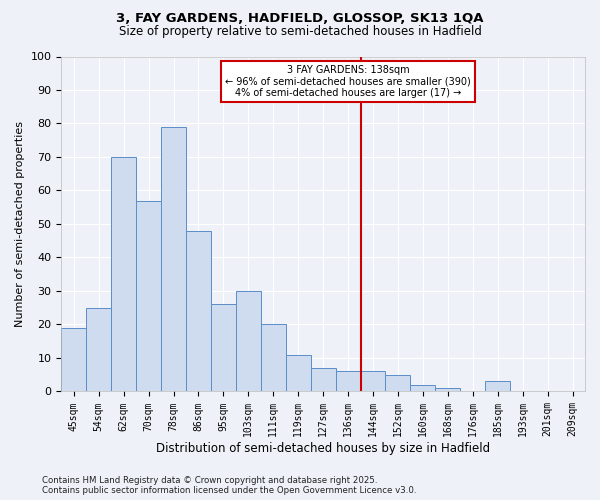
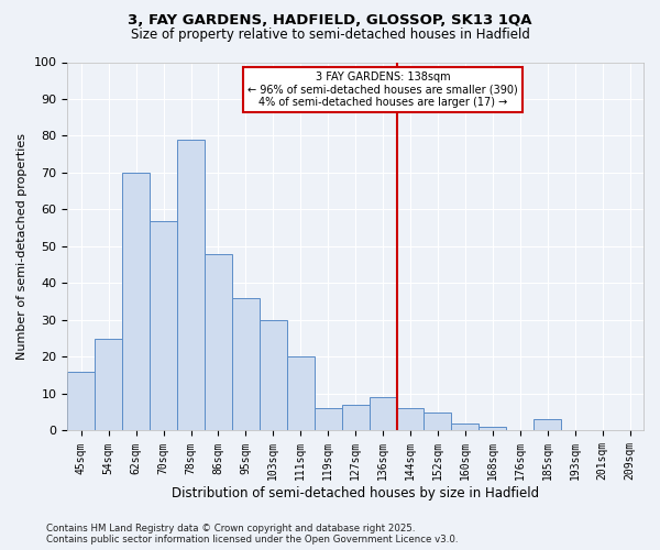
45sqm: 19 -> 16
95sqm: 26 -> 36
119sqm: 11 -> 6
136sqm: 6 -> 9
